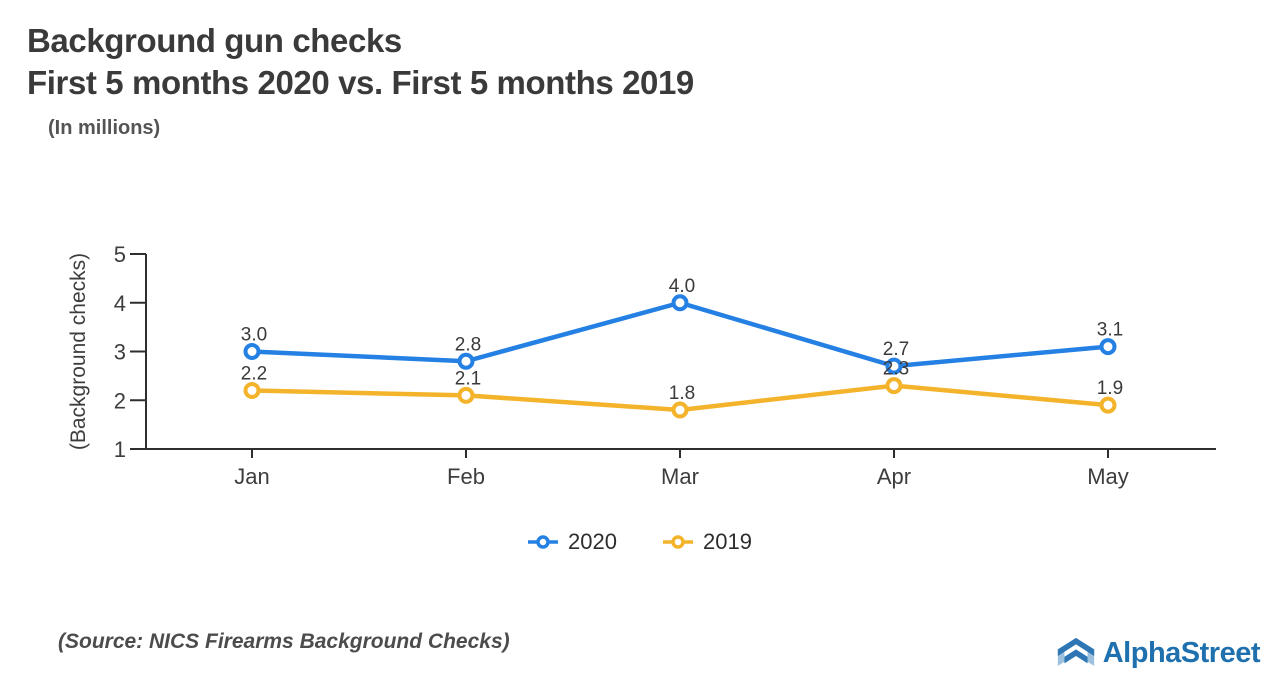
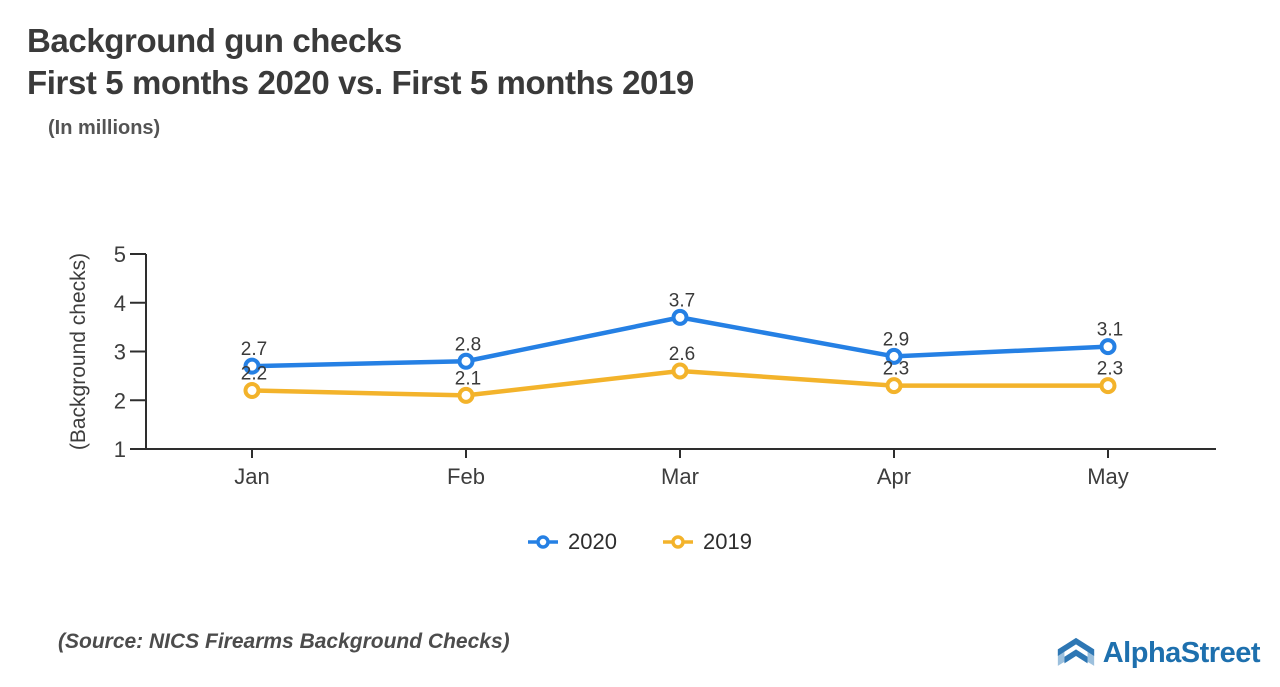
2020/Jan: 3.0 -> 2.7
2020/Mar: 4.0 -> 3.7
2019/Mar: 1.8 -> 2.6
2020/Apr: 2.7 -> 2.9
2019/May: 1.9 -> 2.3
